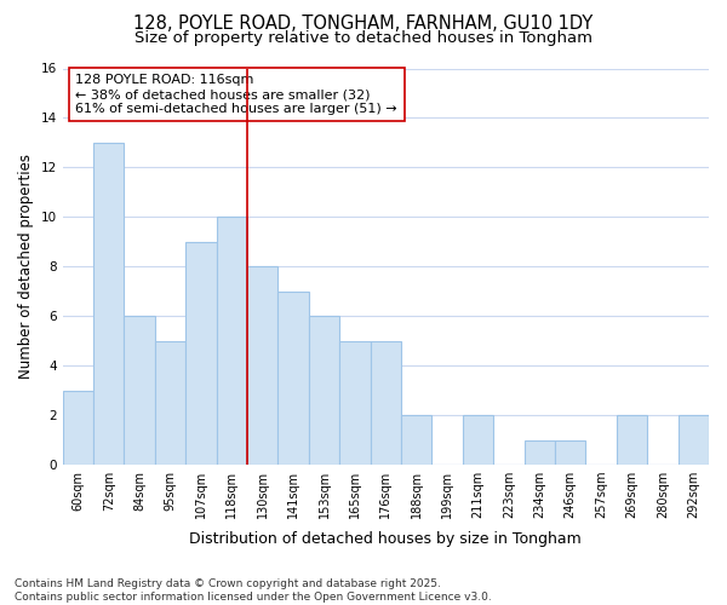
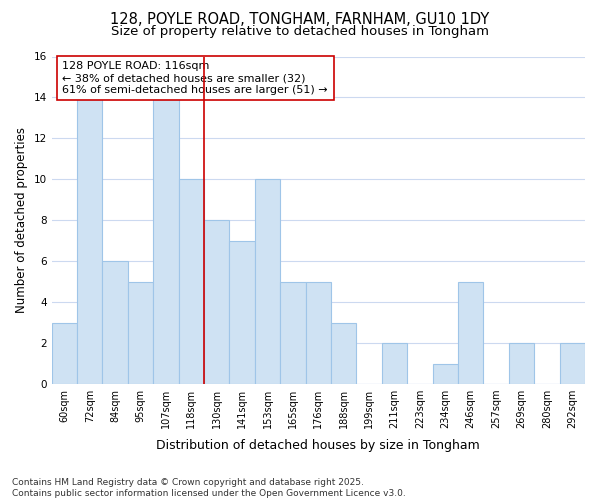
72sqm: 13 -> 14
107sqm: 9 -> 14
153sqm: 6 -> 10
188sqm: 2 -> 3
246sqm: 1 -> 5
